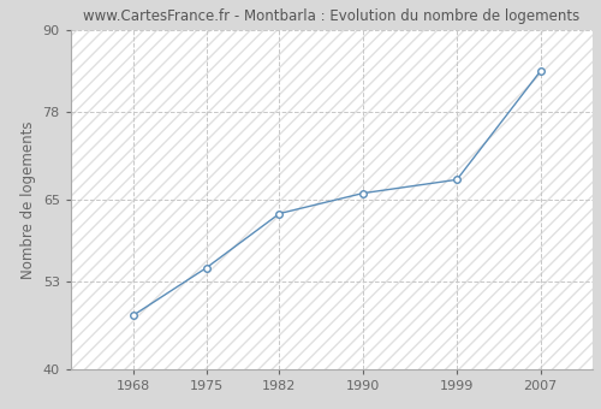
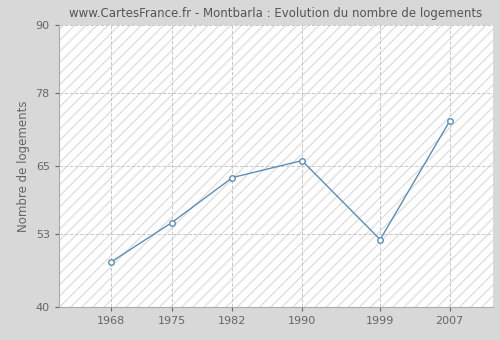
1999: 68 -> 52
2007: 84 -> 73
